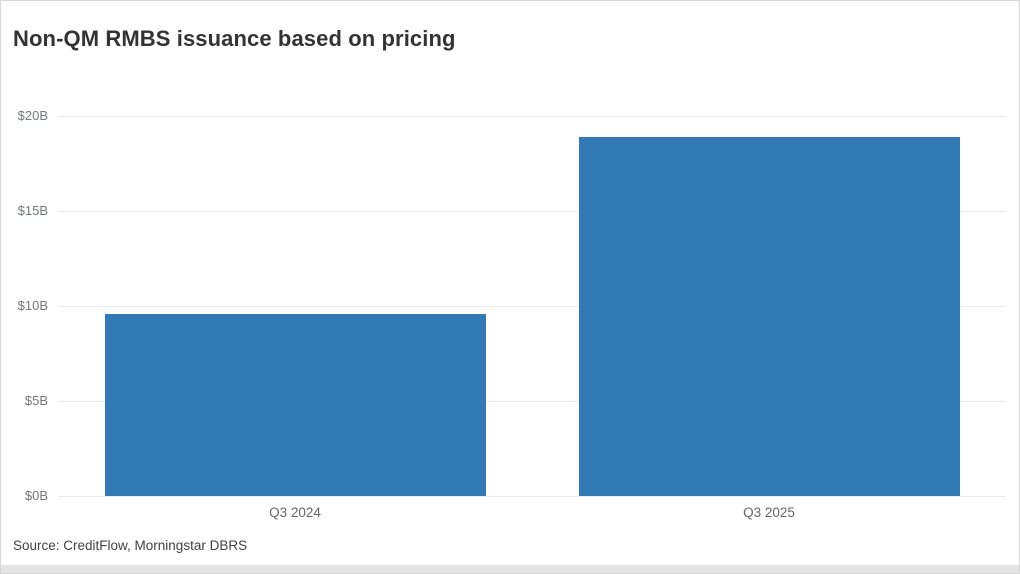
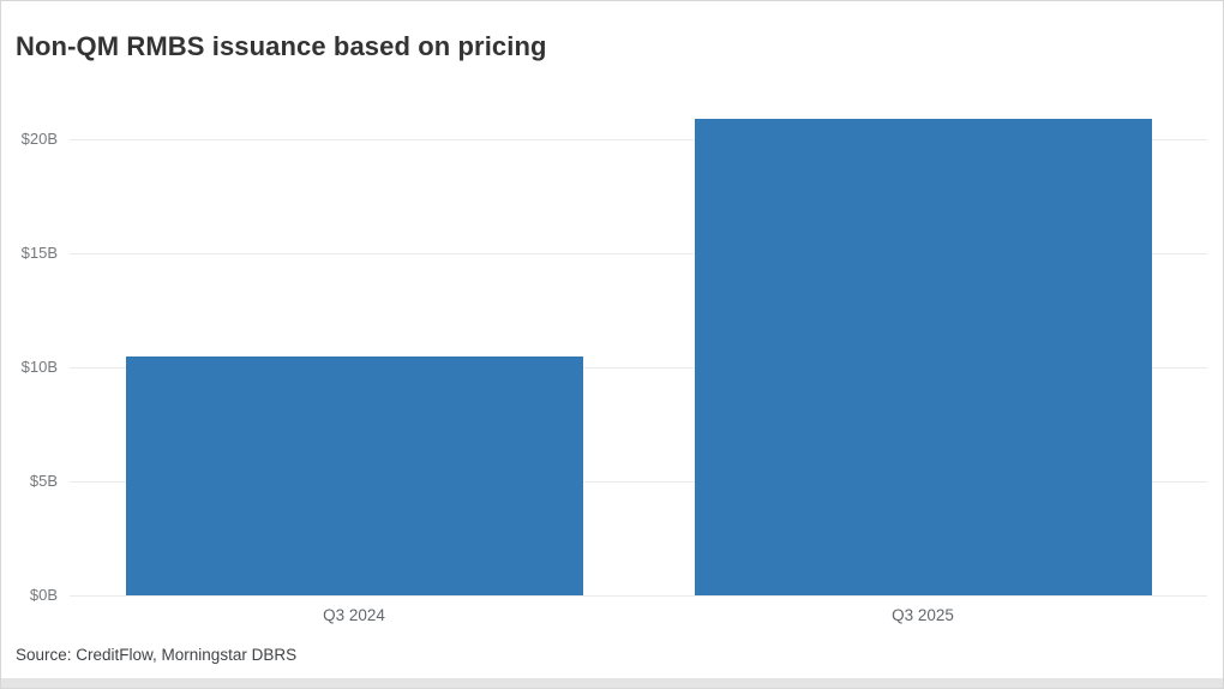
Q3 2024: $9.6B -> $10.5B
Q3 2025: $18.9B -> $20.9B
